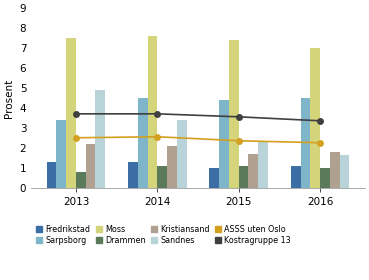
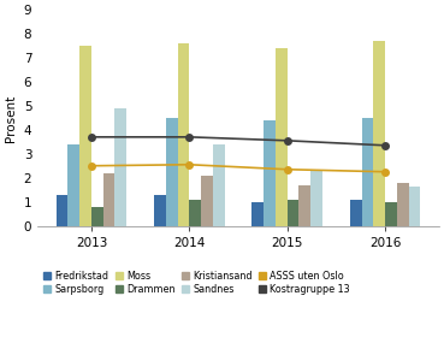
Moss/2016: 7.0 -> 7.7
